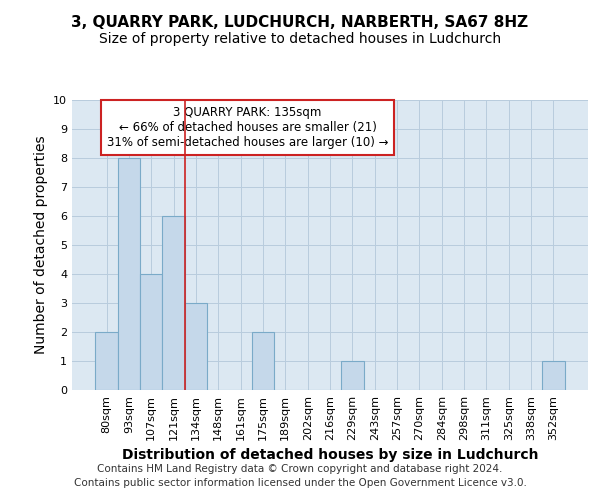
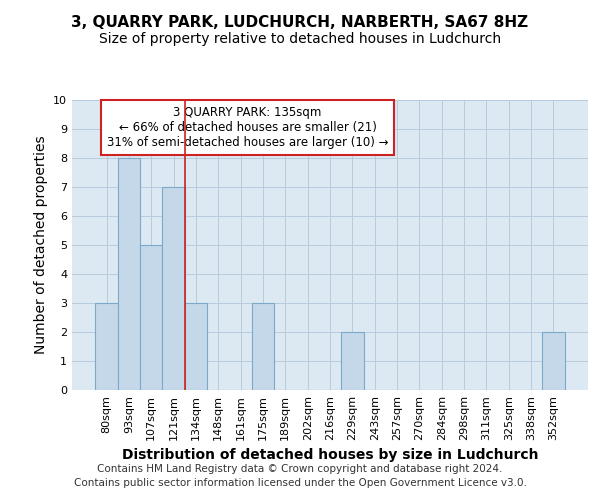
80sqm: 2 -> 3
107sqm: 4 -> 5
121sqm: 6 -> 7
175sqm: 2 -> 3
229sqm: 1 -> 2
352sqm: 1 -> 2
